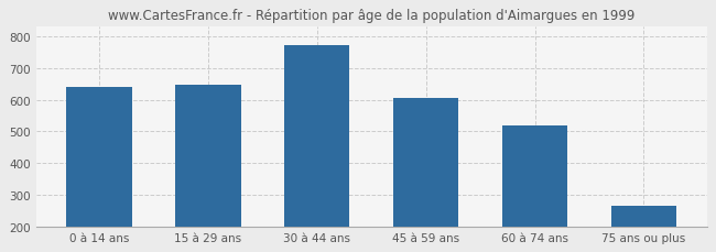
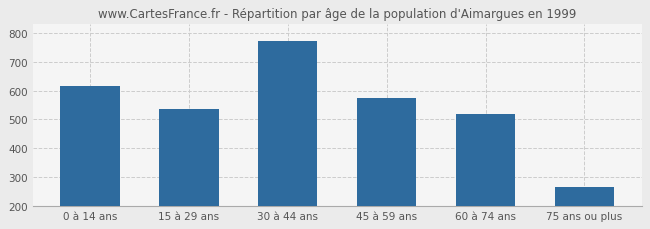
0 à 14 ans: 640 -> 615
15 à 29 ans: 648 -> 535
45 à 59 ans: 605 -> 575
